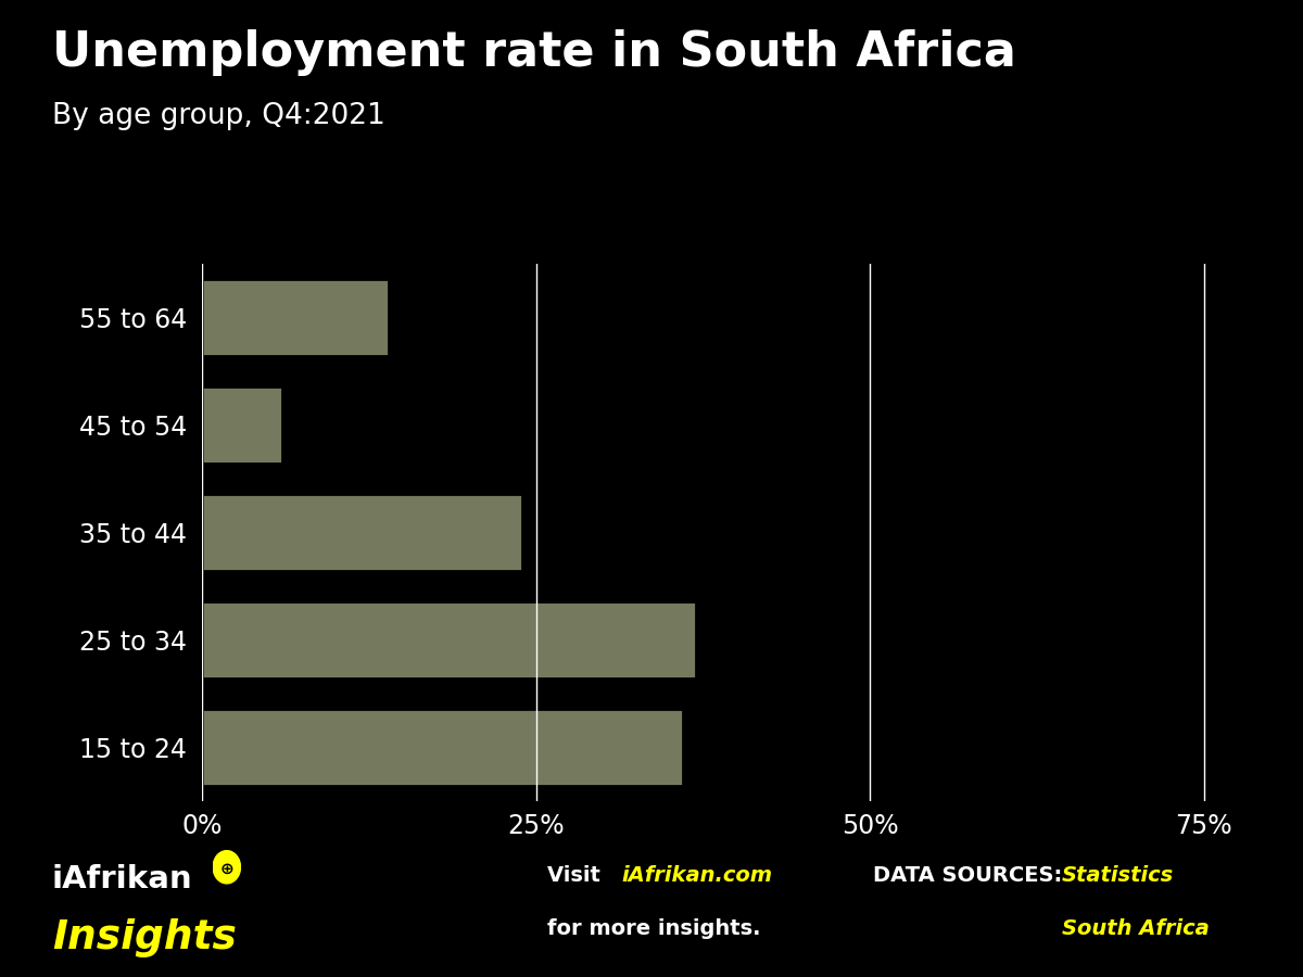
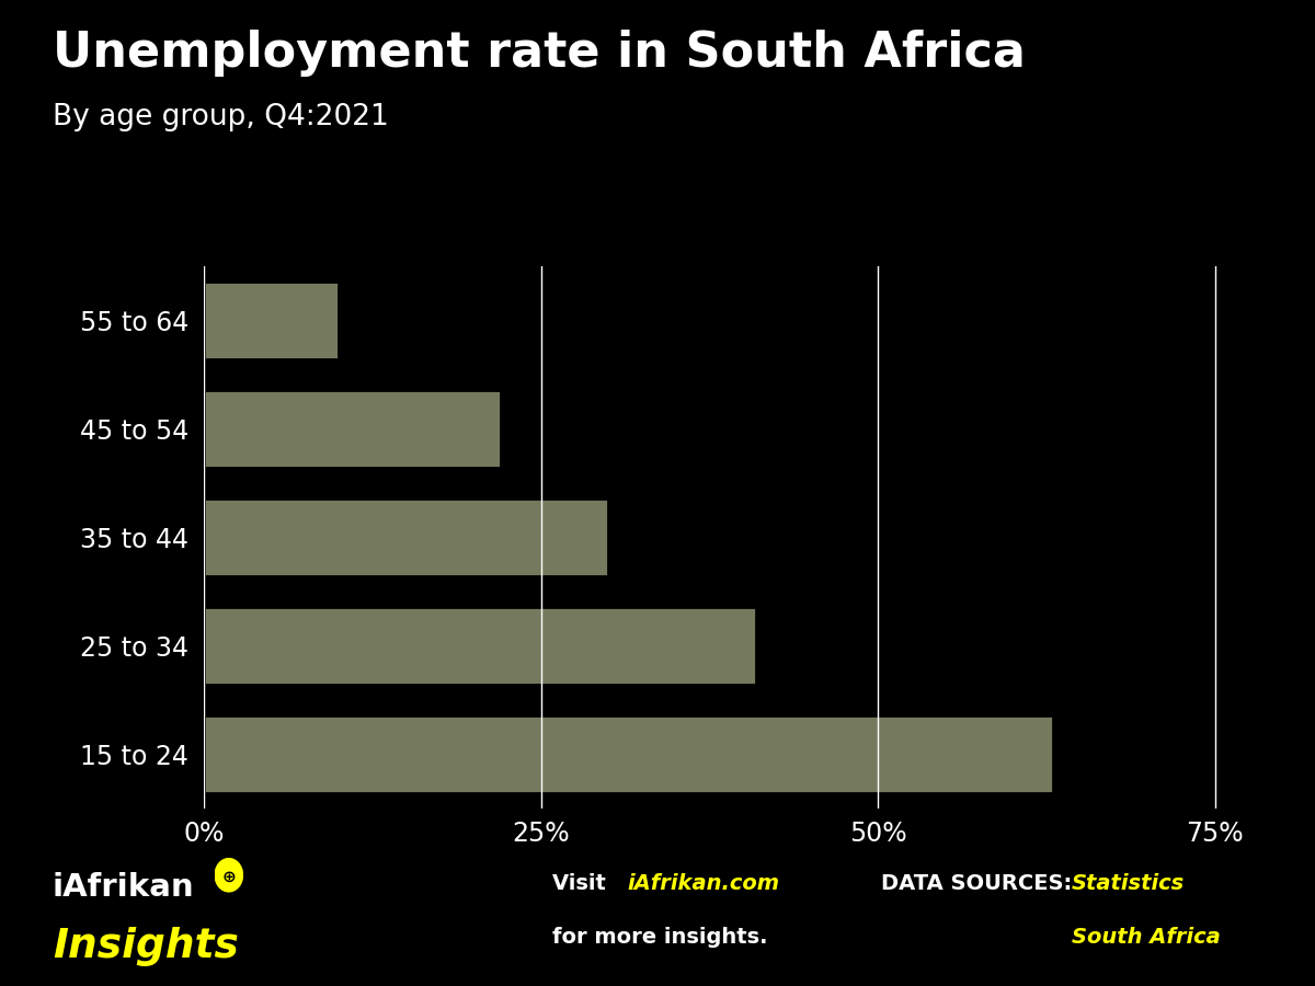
55 to 64: 14% -> 10%
45 to 54: 6% -> 22%
35 to 44: 24% -> 30%
25 to 34: 37% -> 41%
15 to 24: 36% -> 63%
